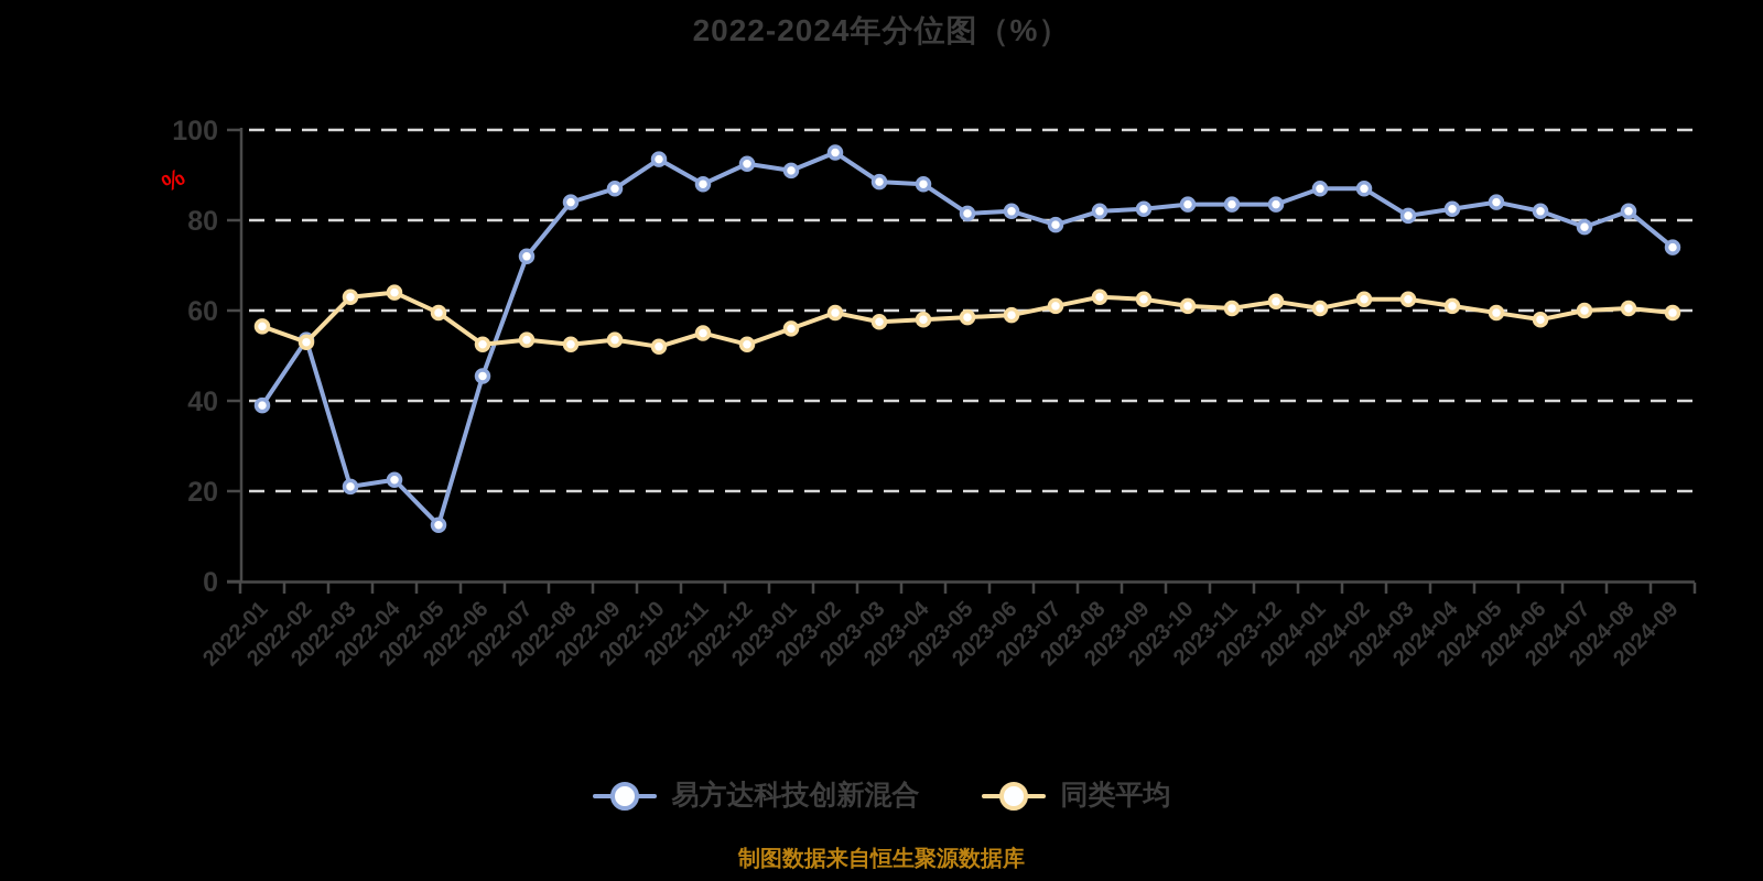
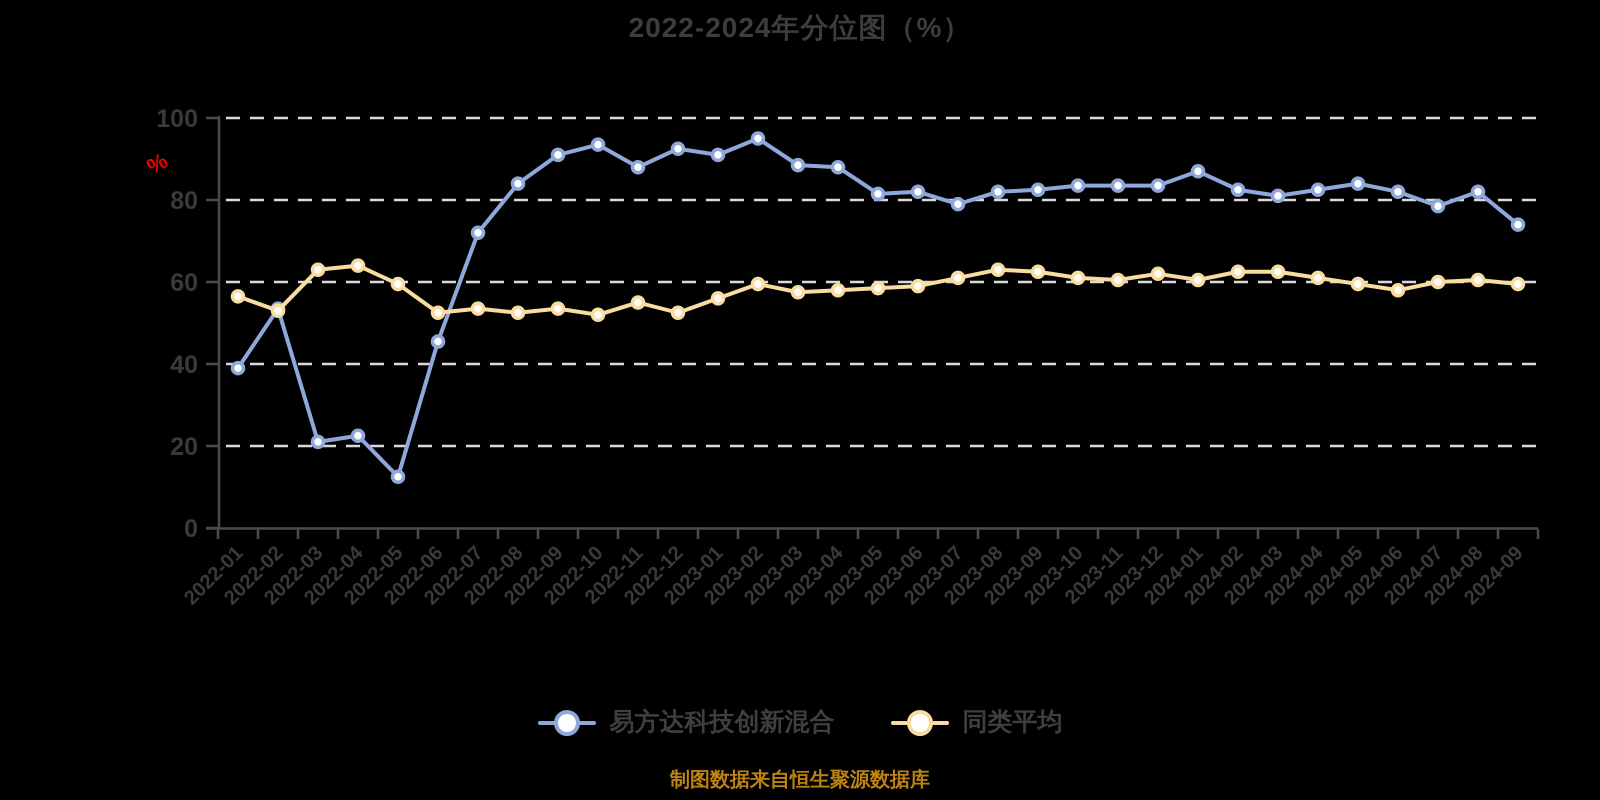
易方达科技创新混合/2022-09: 87 -> 91
易方达科技创新混合/2024-02: 87 -> 82
